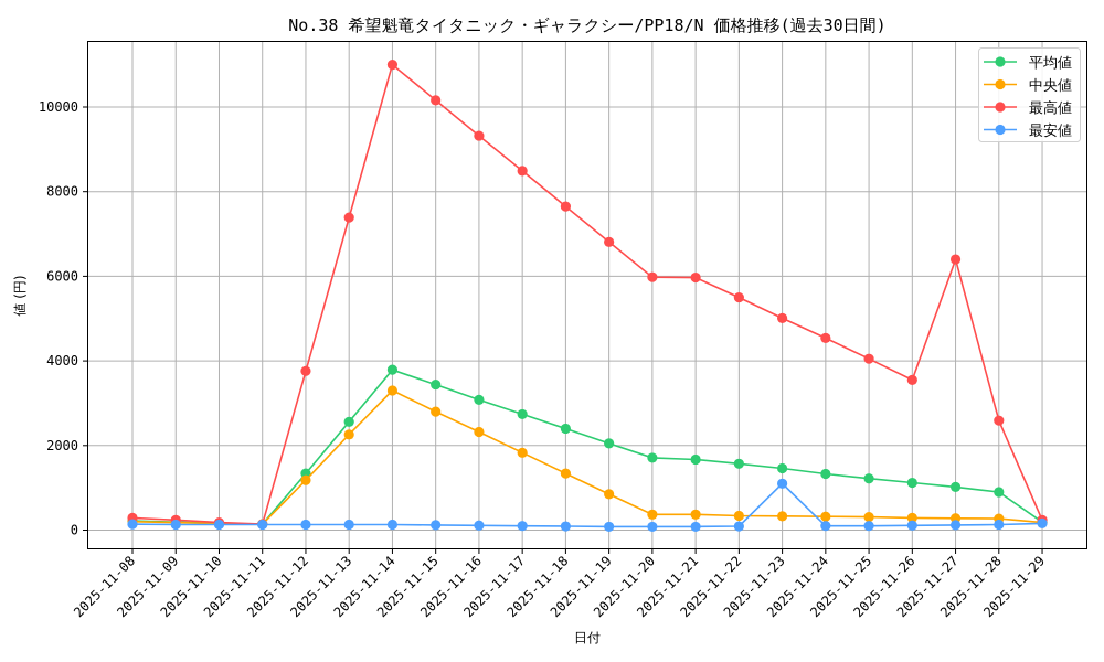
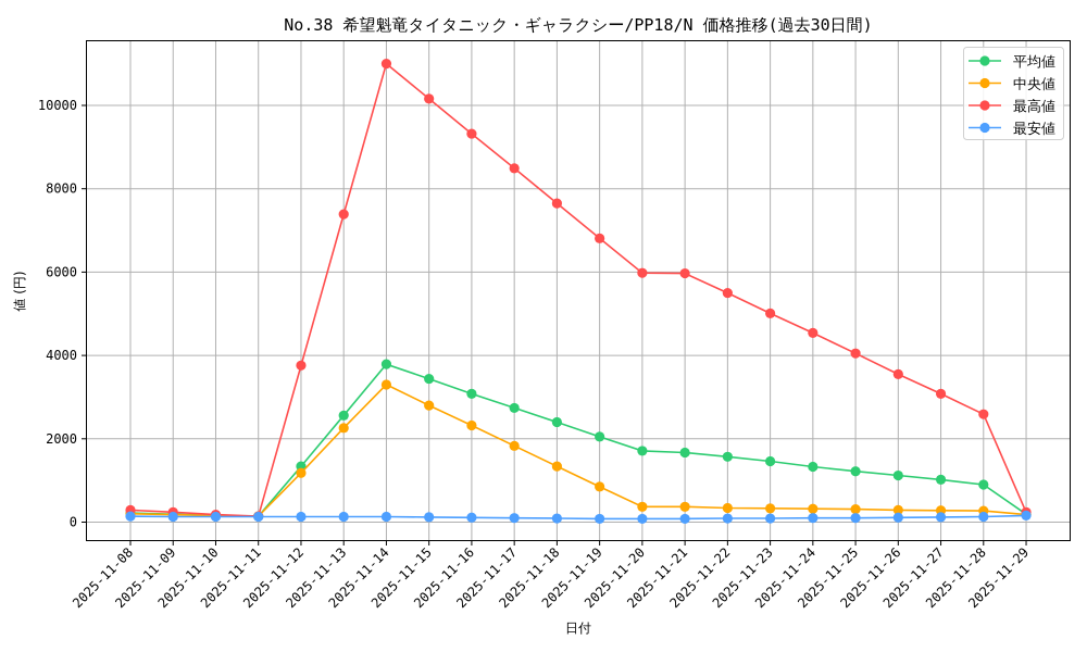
最安値/2025-11-23: 1100 -> 100
最高値/2025-11-27: 6400 -> 3100
